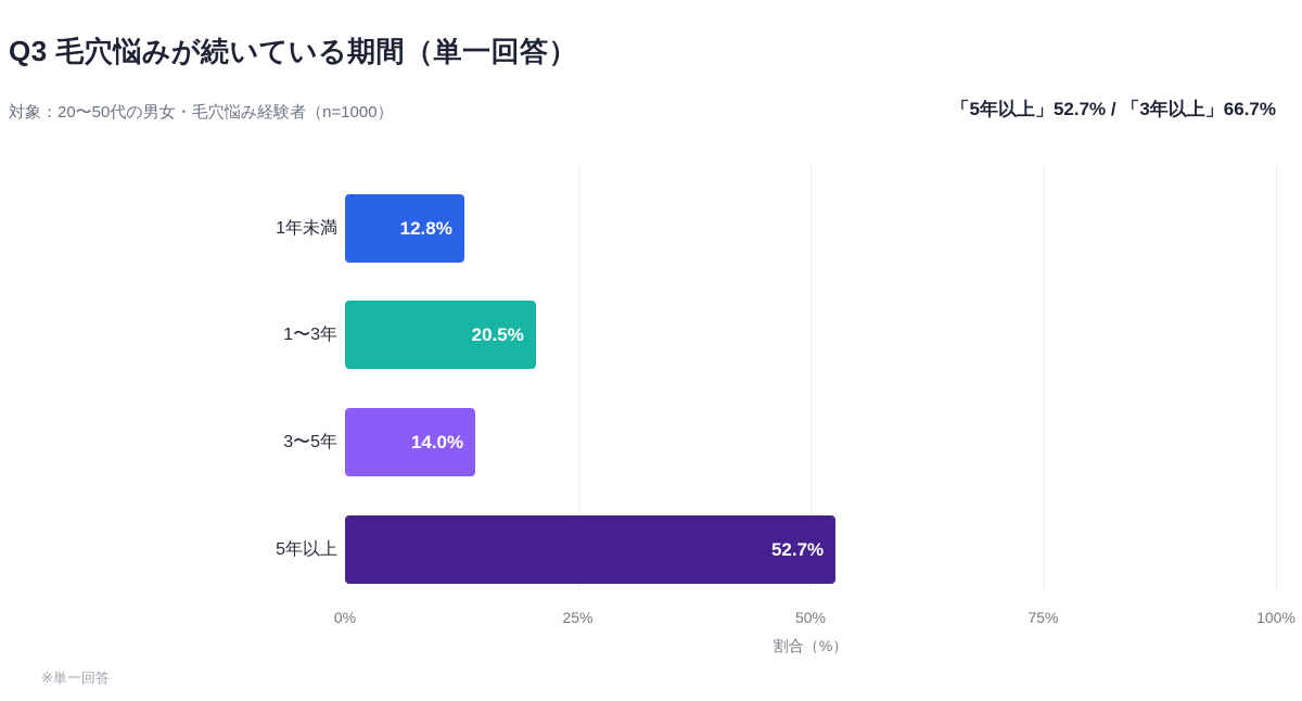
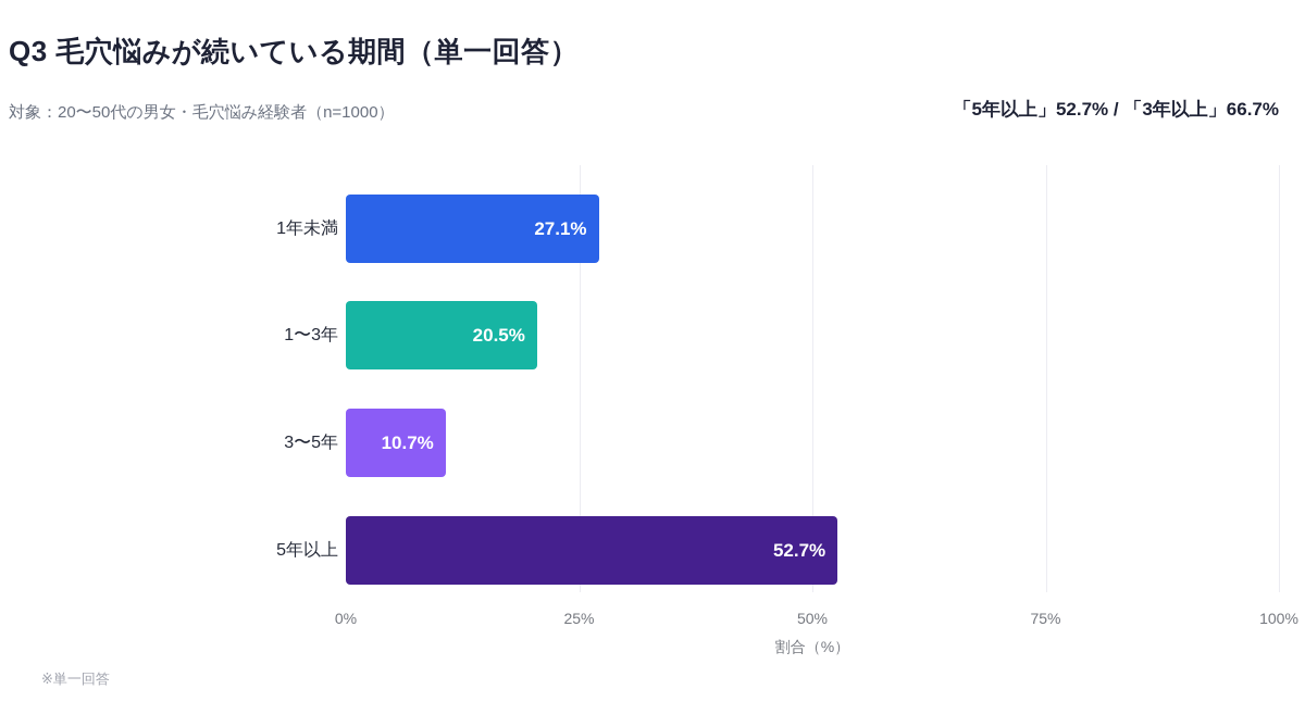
1年未満: 12.8% -> 27.1%
3〜5年: 14.0% -> 10.7%
